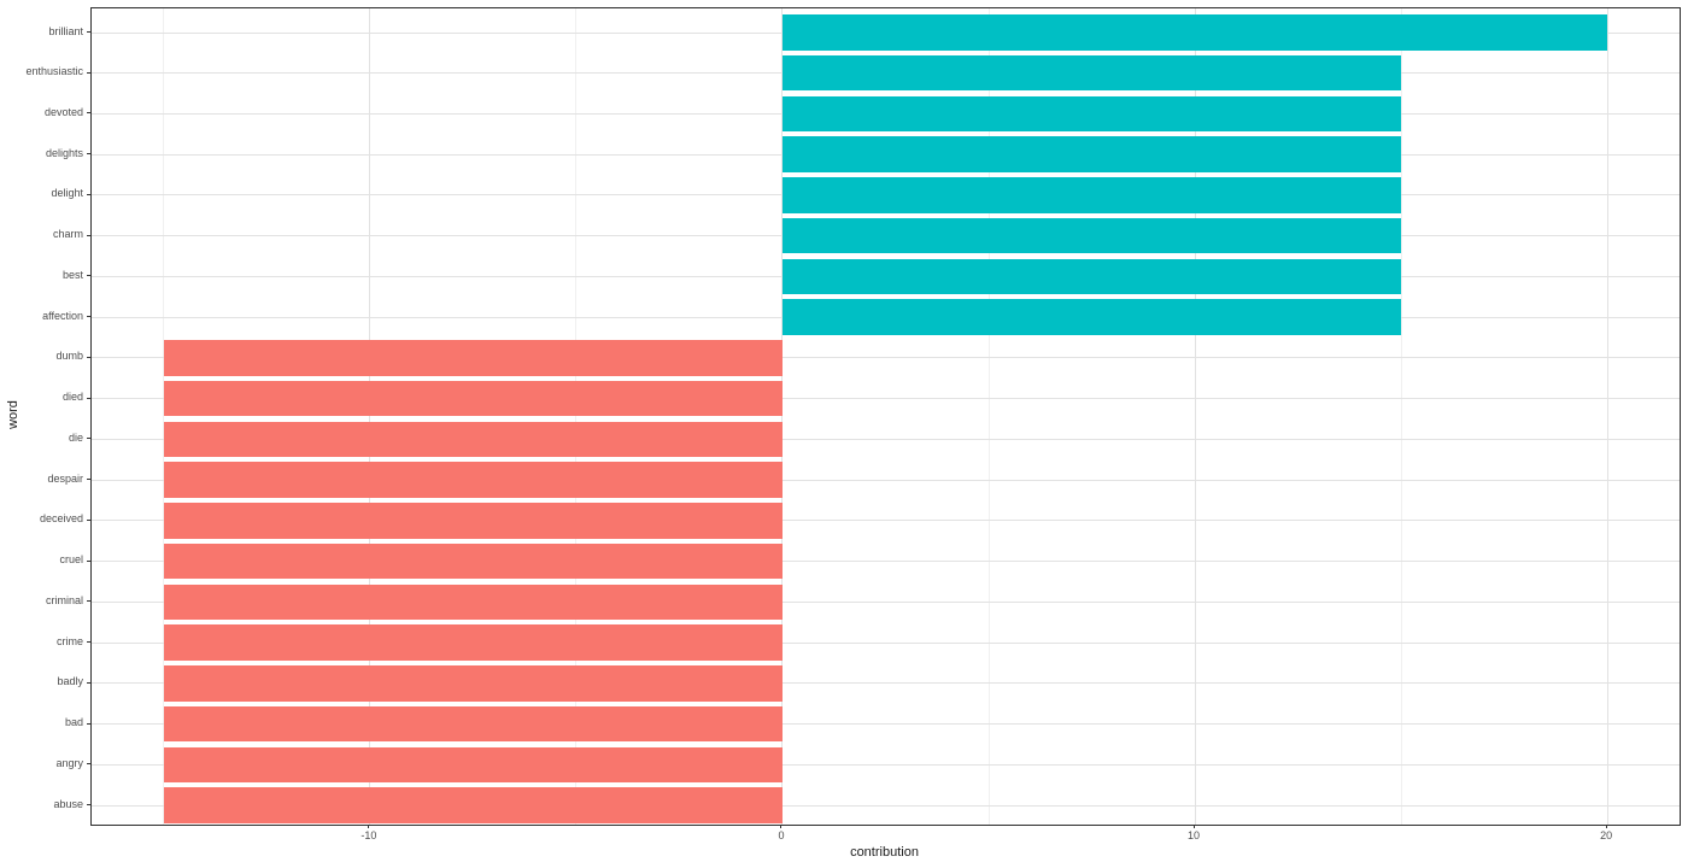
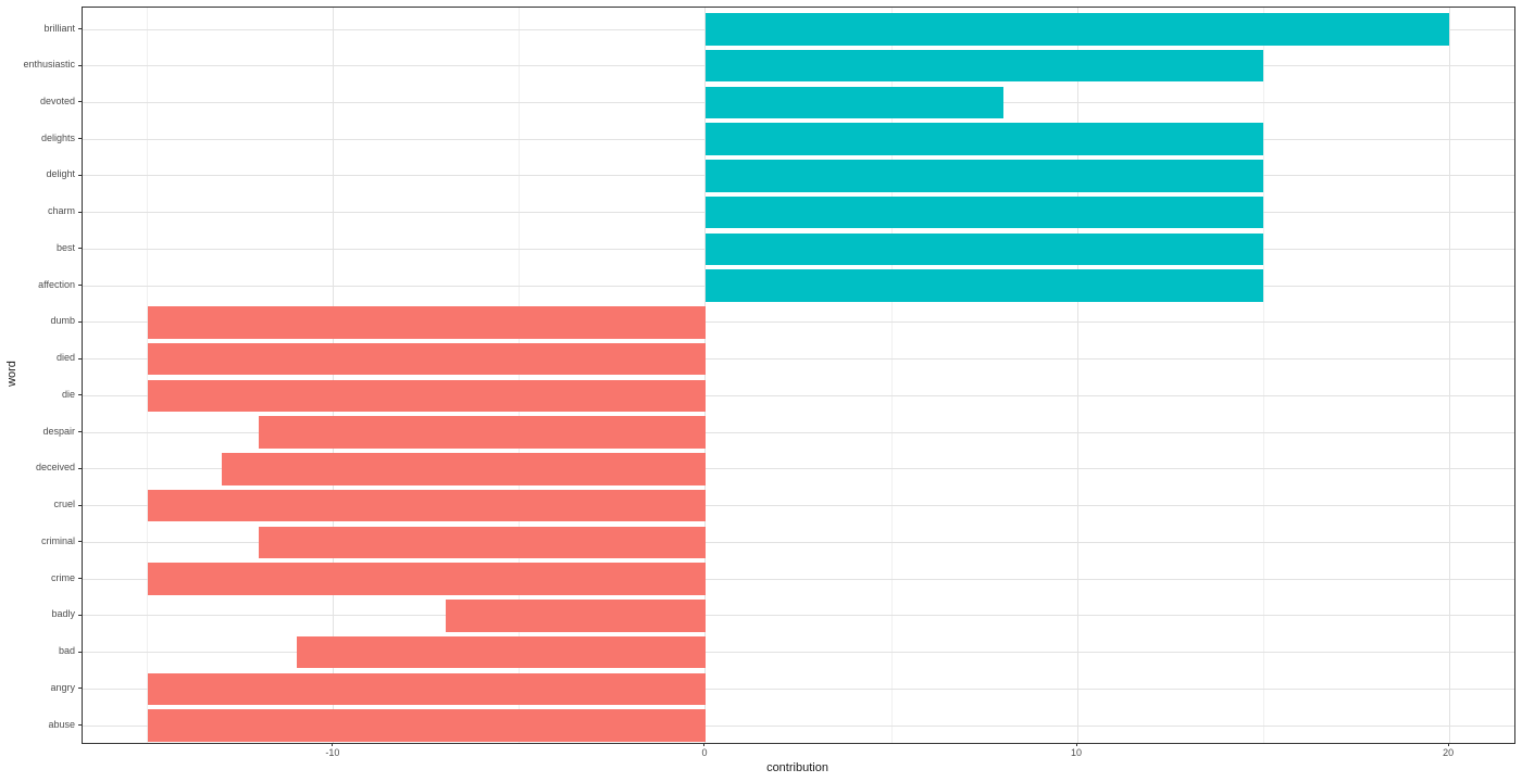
devoted: 15 -> 8
despair: -15 -> -12
deceived: -15 -> -13
criminal: -15 -> -12
badly: -15 -> -7
bad: -15 -> -11
